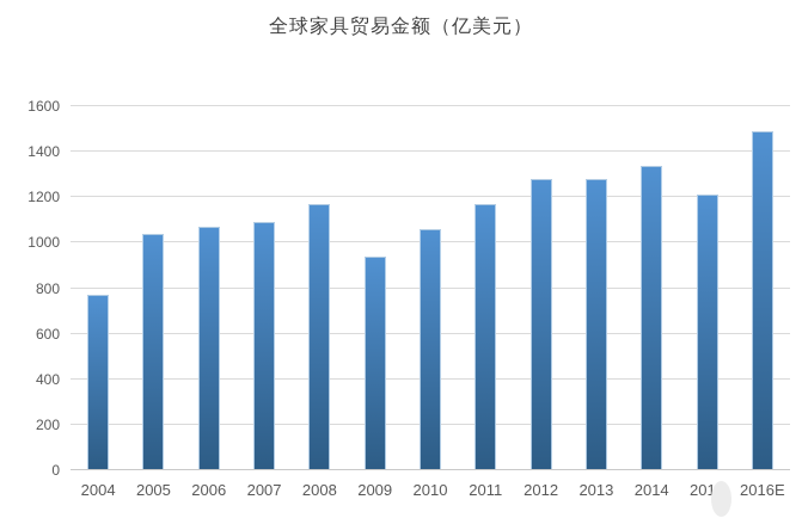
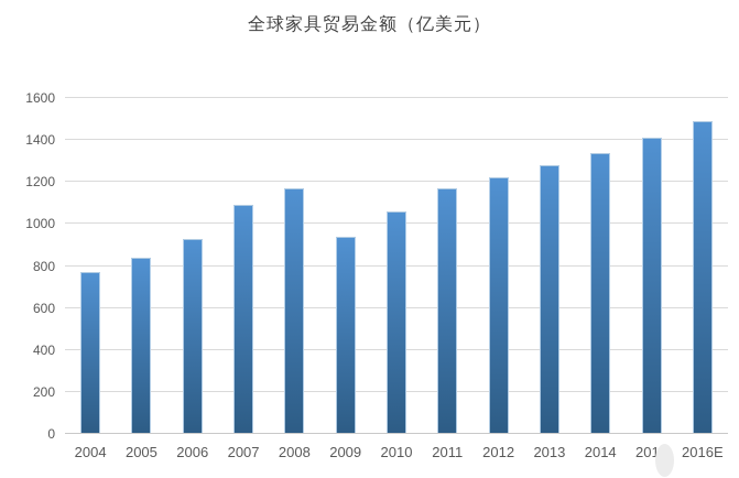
2005: 1040 -> 840
2006: 1070 -> 930
2012: 1280 -> 1220
2015: 1210 -> 1410
